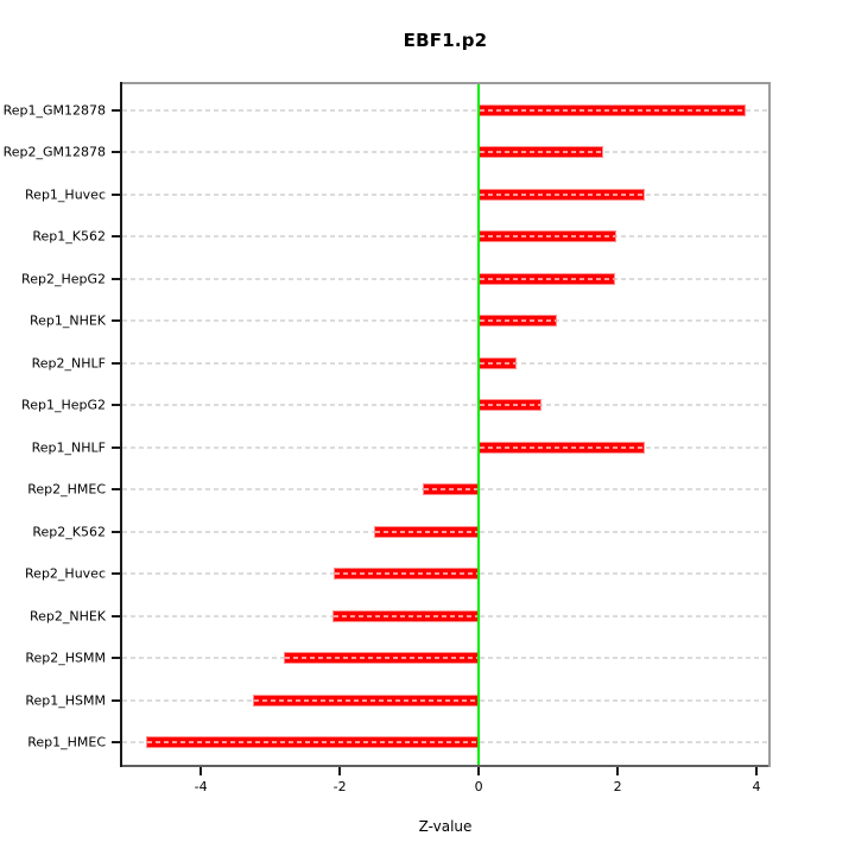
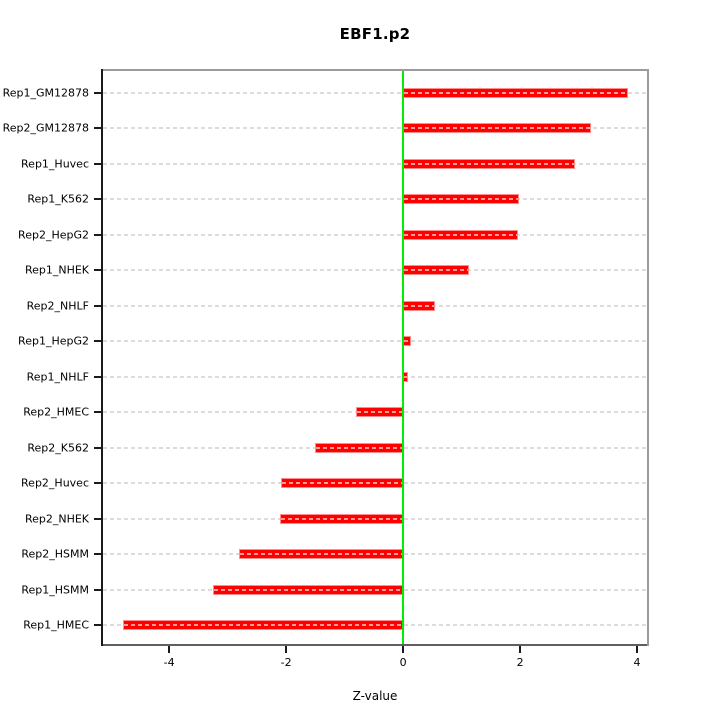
Rep2_GM12878: 1.8 -> 3.2
Rep1_Huvec: 2.4 -> 2.9
Rep1_HepG2: 0.9 -> 0.1
Rep1_NHLF: 2.4 -> 0.1
